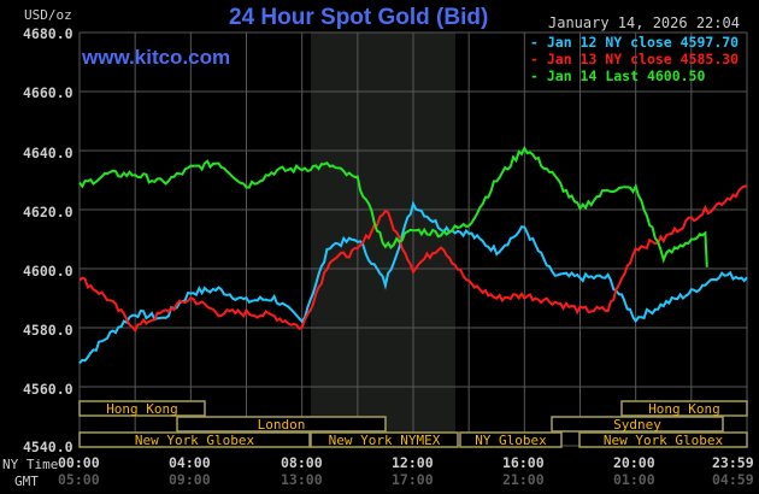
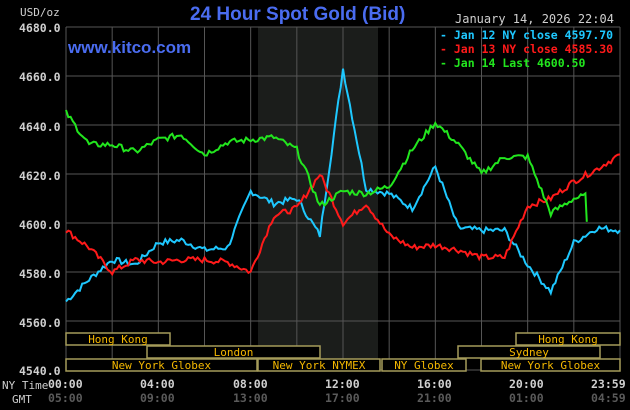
Jan 14 Last 4600.50/00:00: 4628 -> 4645
Jan 13 NY close 4585.30/04:00: 4590 -> 4584
Jan 12 NY close 4597.70/08:00: 4582 -> 4613
Jan 12 NY close 4597.70/12:00: 4622 -> 4663
Jan 12 NY close 4597.70/16:00: 4614 -> 4623
Jan 12 NY close 4597.70/21:00: 4588 -> 4572
